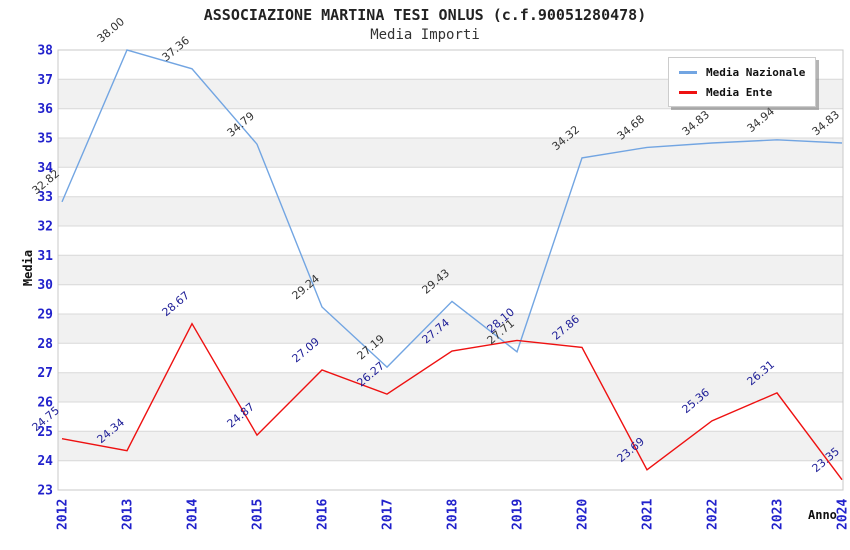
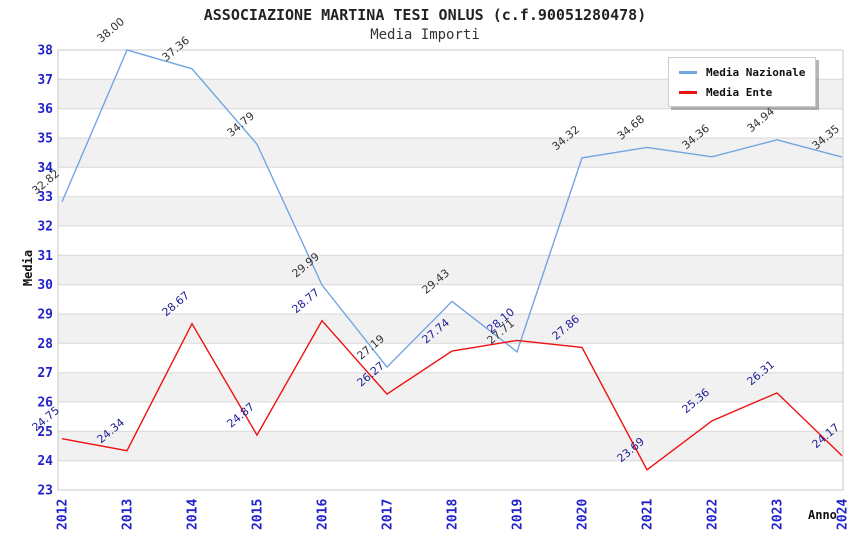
Media Nazionale/2016: 29.24 -> 29.99
Media Ente/2016: 27.09 -> 28.77
Media Nazionale/2022: 34.83 -> 34.36
Media Nazionale/2024: 34.83 -> 34.35
Media Ente/2024: 23.35 -> 24.17
